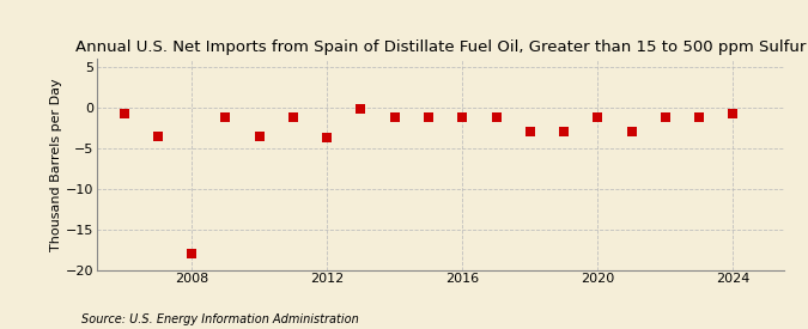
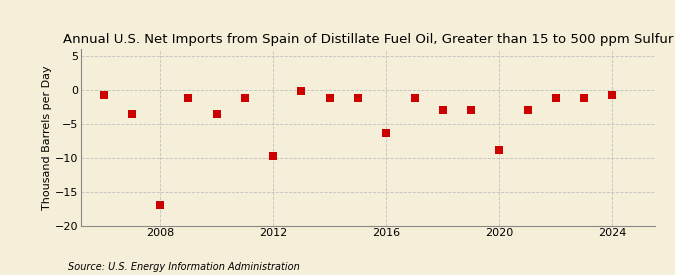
2008: -18.0 -> -17.0
2012: -3.7 -> -9.8
2016: -1.1 -> -6.4
2020: -1.2 -> -8.8
